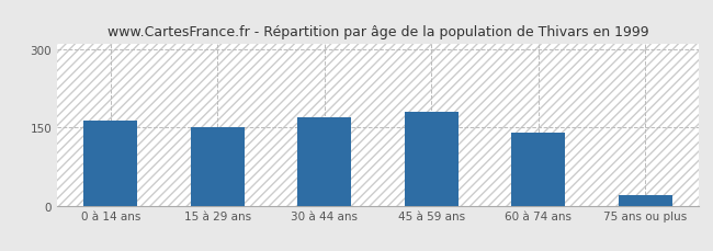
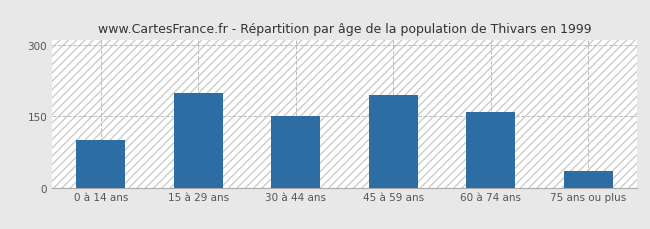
0 à 14 ans: 163 -> 100
15 à 29 ans: 150 -> 200
30 à 44 ans: 170 -> 150
45 à 59 ans: 180 -> 195
60 à 74 ans: 141 -> 160
75 ans ou plus: 21 -> 35
